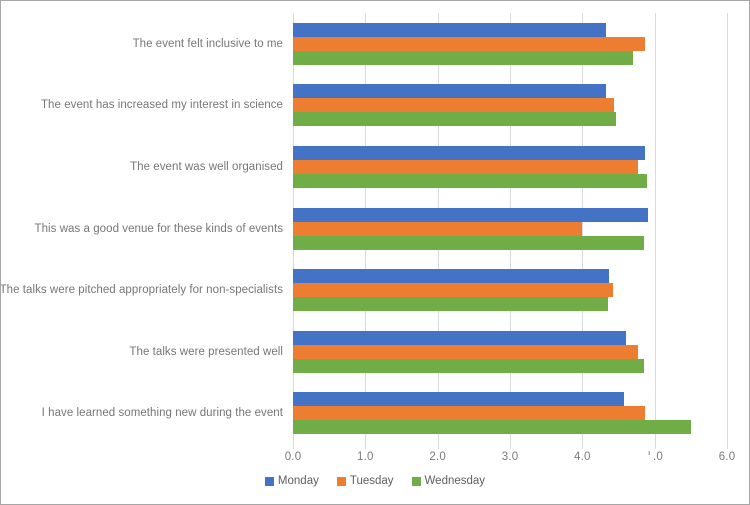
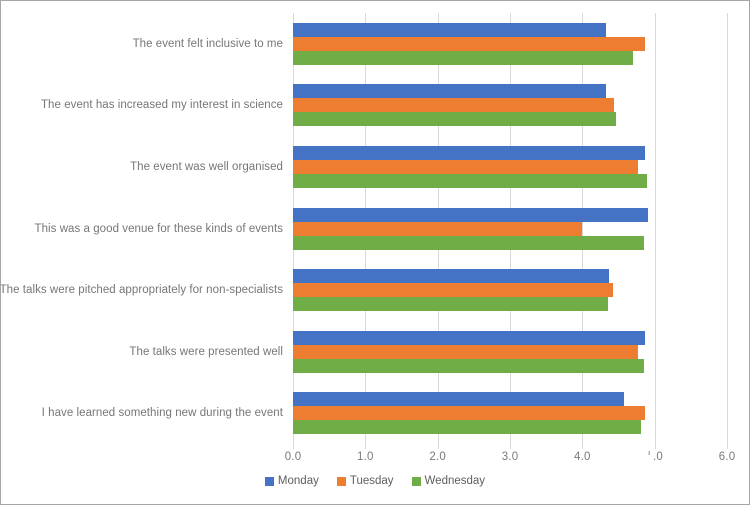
Monday/The talks were presented well: 4.6 -> 4.9
Wednesday/I have learned something new during the event: 5.5 -> 4.8
